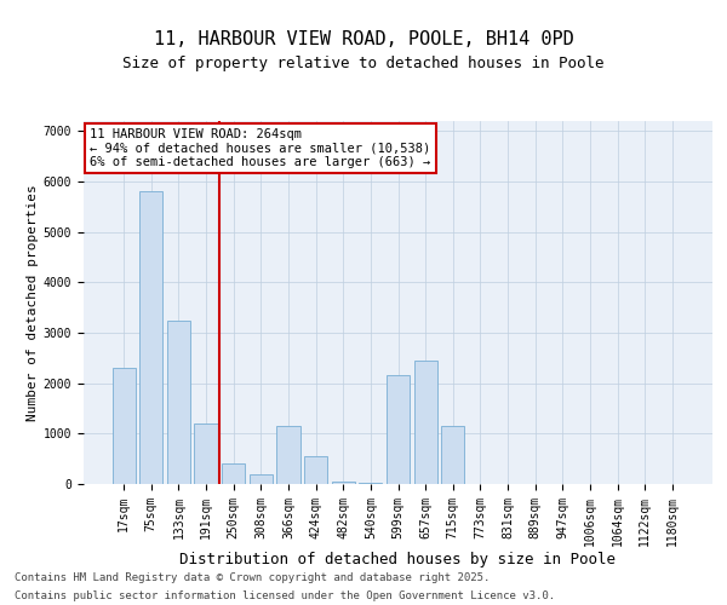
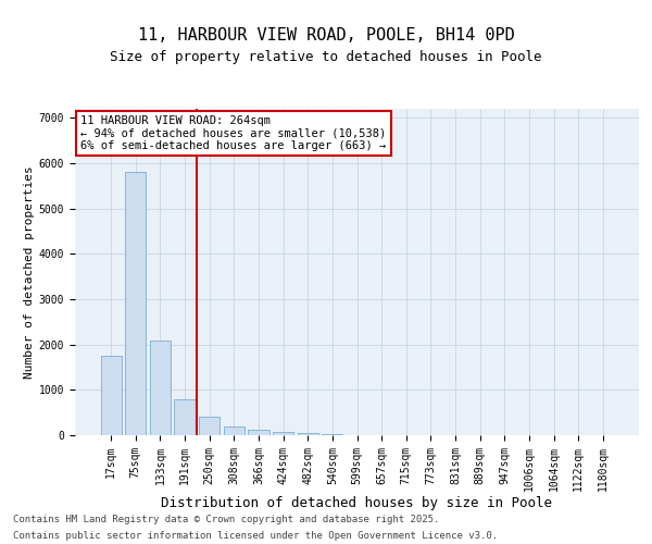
17sqm: 2300 -> 1750
133sqm: 3250 -> 2100
191sqm: 1200 -> 800
366sqm: 1150 -> 130
424sqm: 550 -> 60
599sqm: 2150 -> 0
657sqm: 2450 -> 0
715sqm: 1150 -> 0
